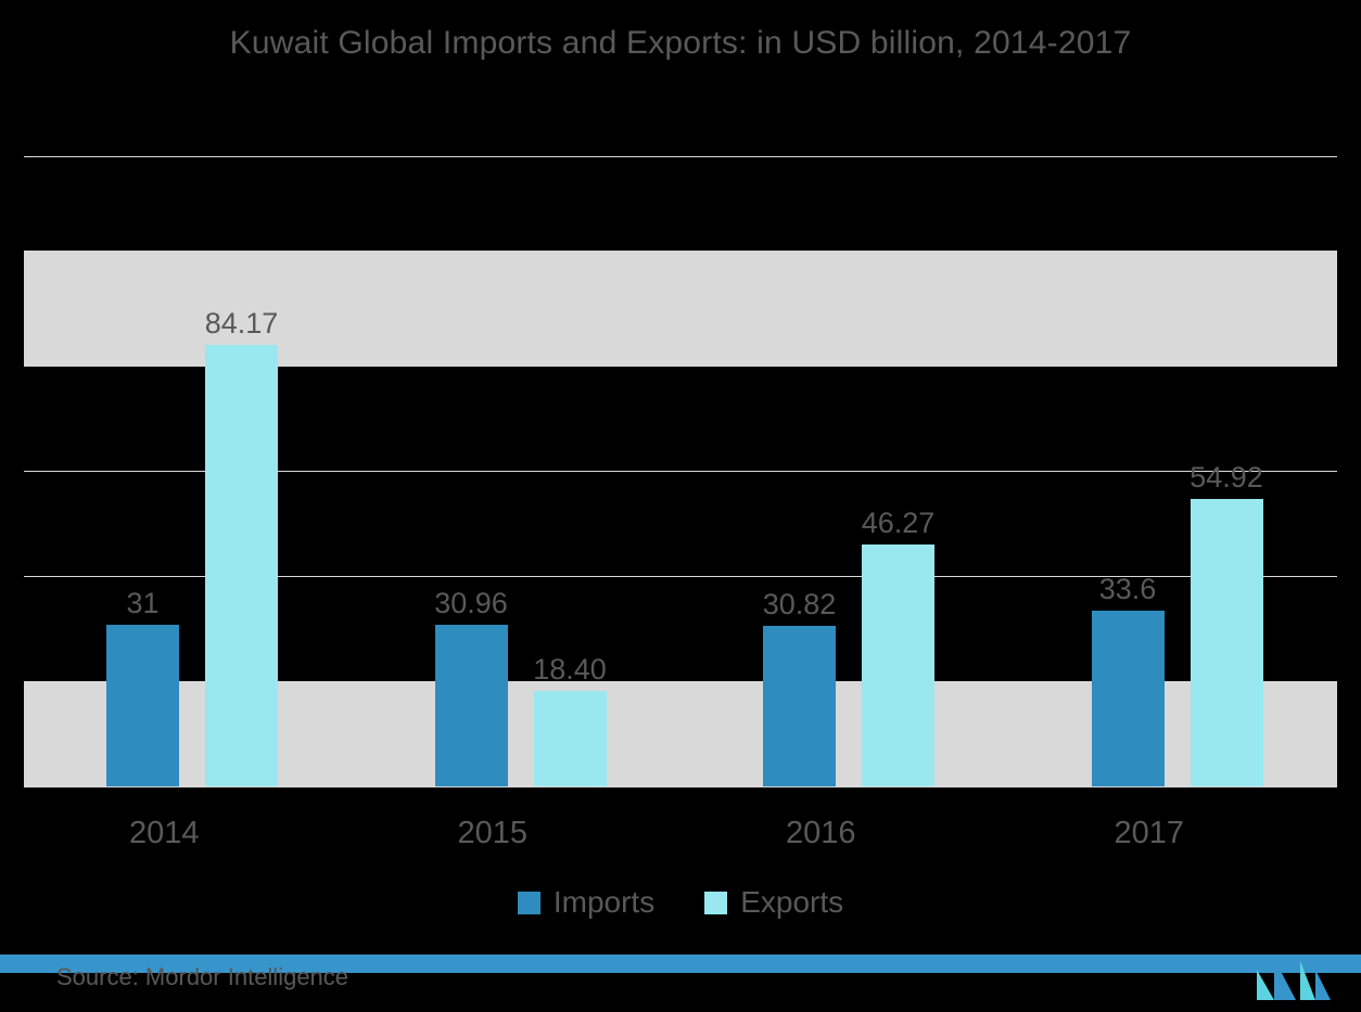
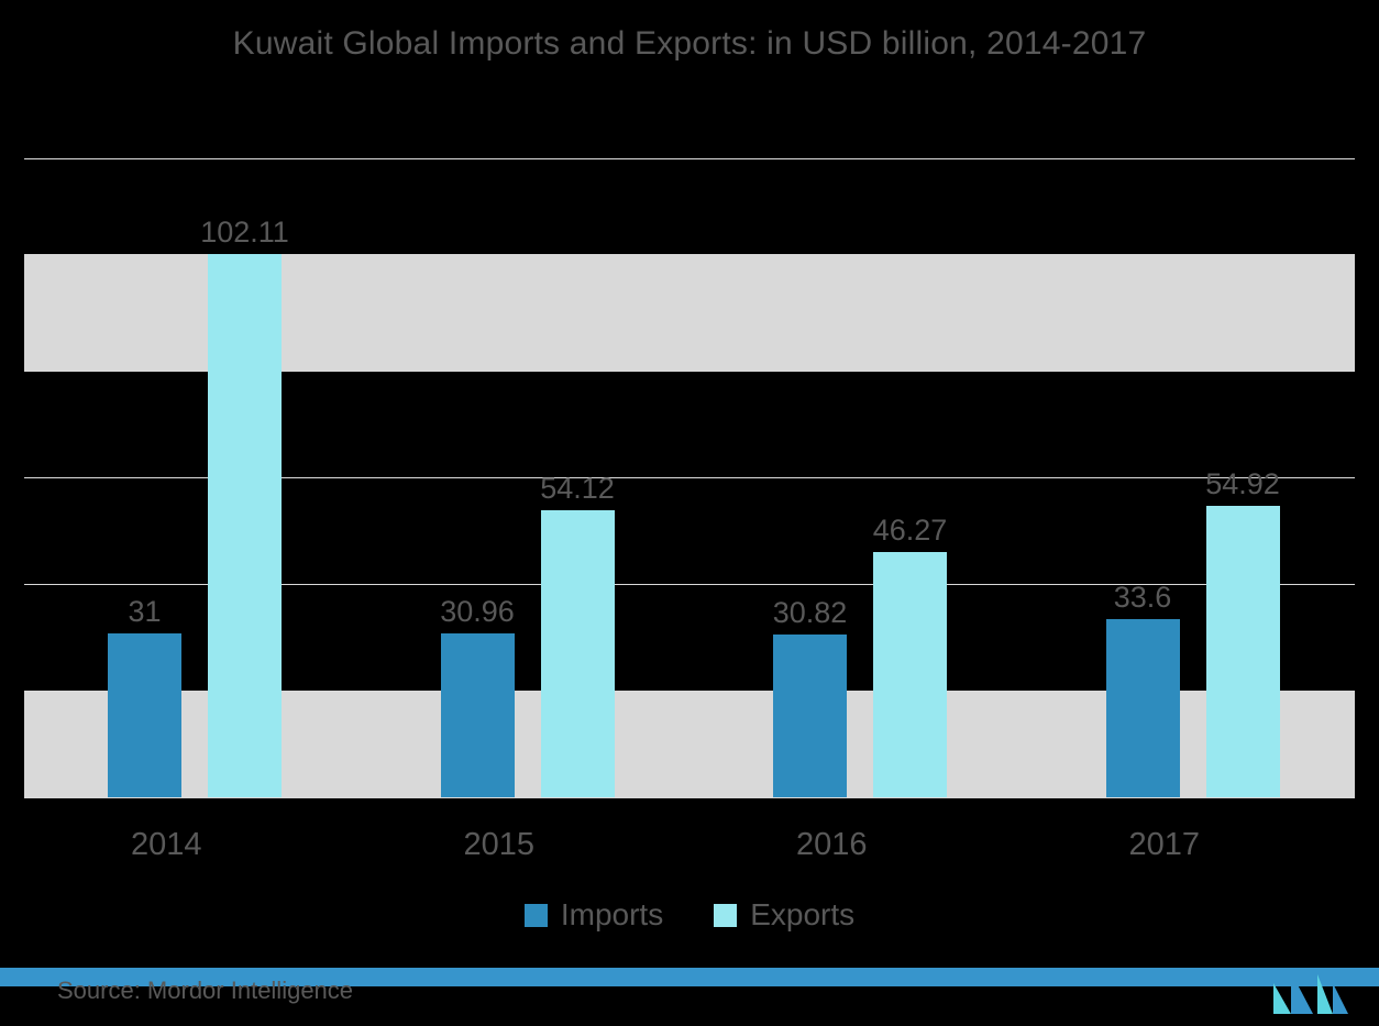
Exports/2014: 84.17 -> 102.11
Exports/2015: 18.40 -> 54.12
